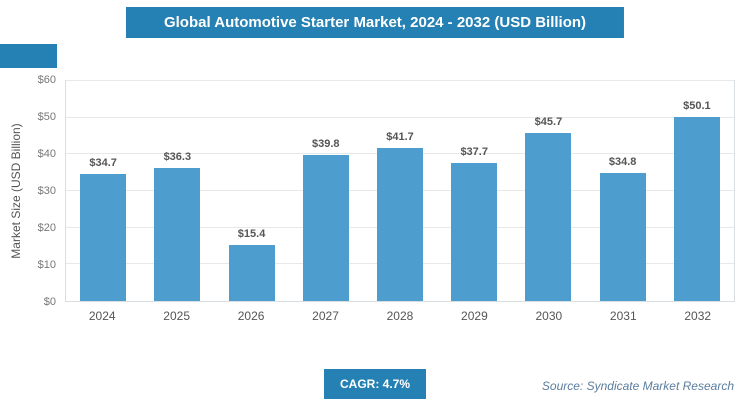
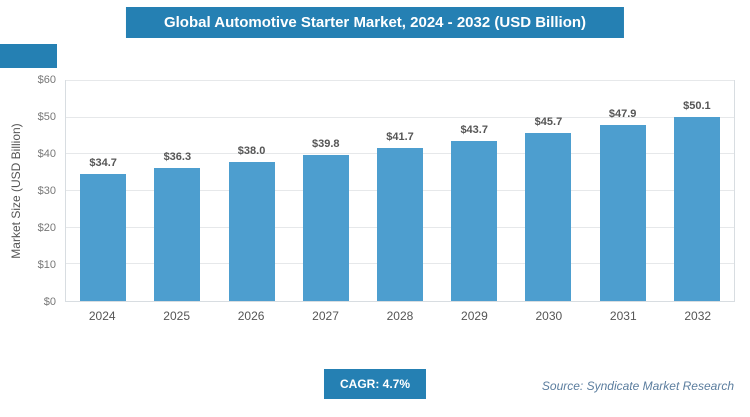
2026: $15.4 -> $38.0
2029: $37.7 -> $43.7
2031: $34.8 -> $47.9
